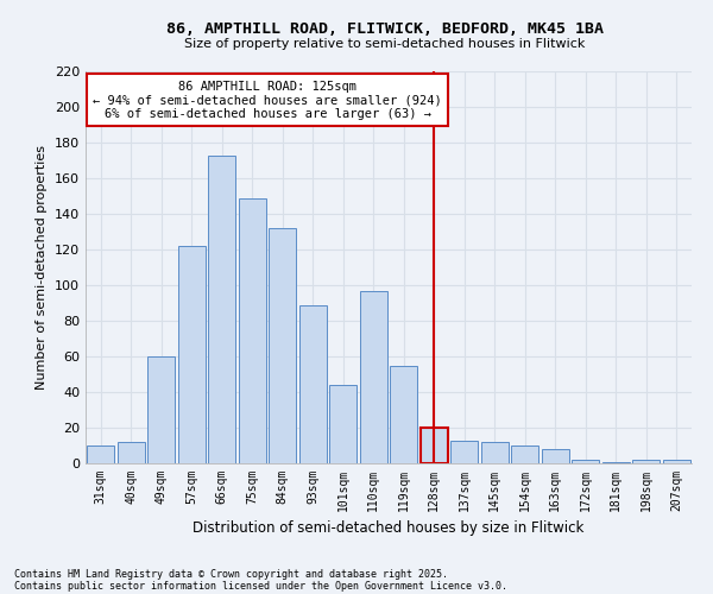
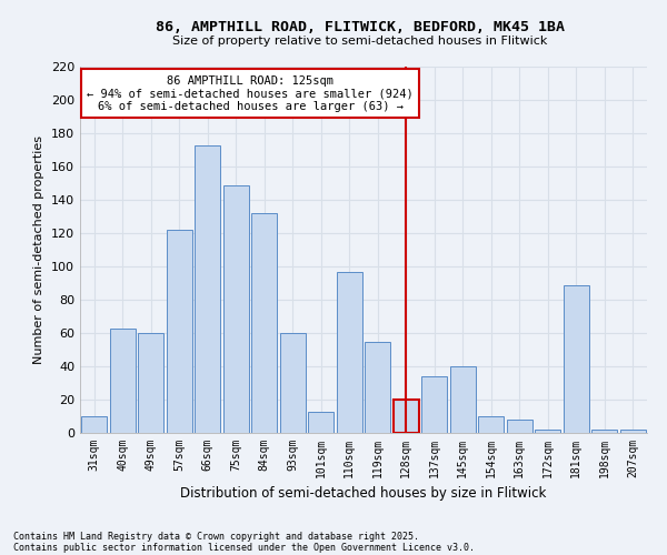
40sqm: 12 -> 63
93sqm: 89 -> 60
101sqm: 44 -> 13
137sqm: 13 -> 34
145sqm: 12 -> 40
181sqm: 1 -> 89
